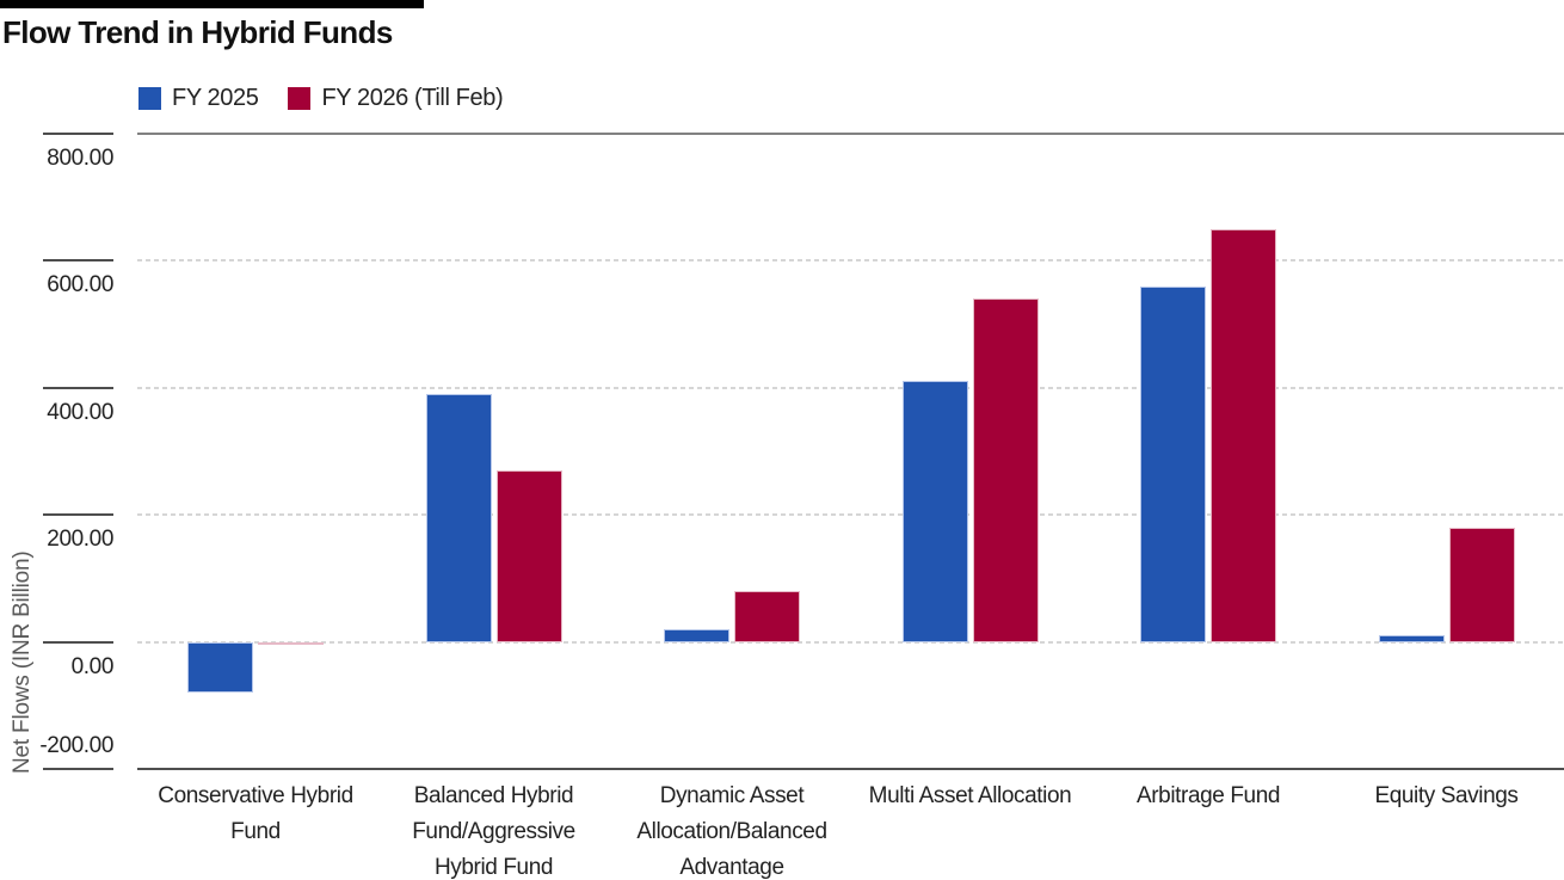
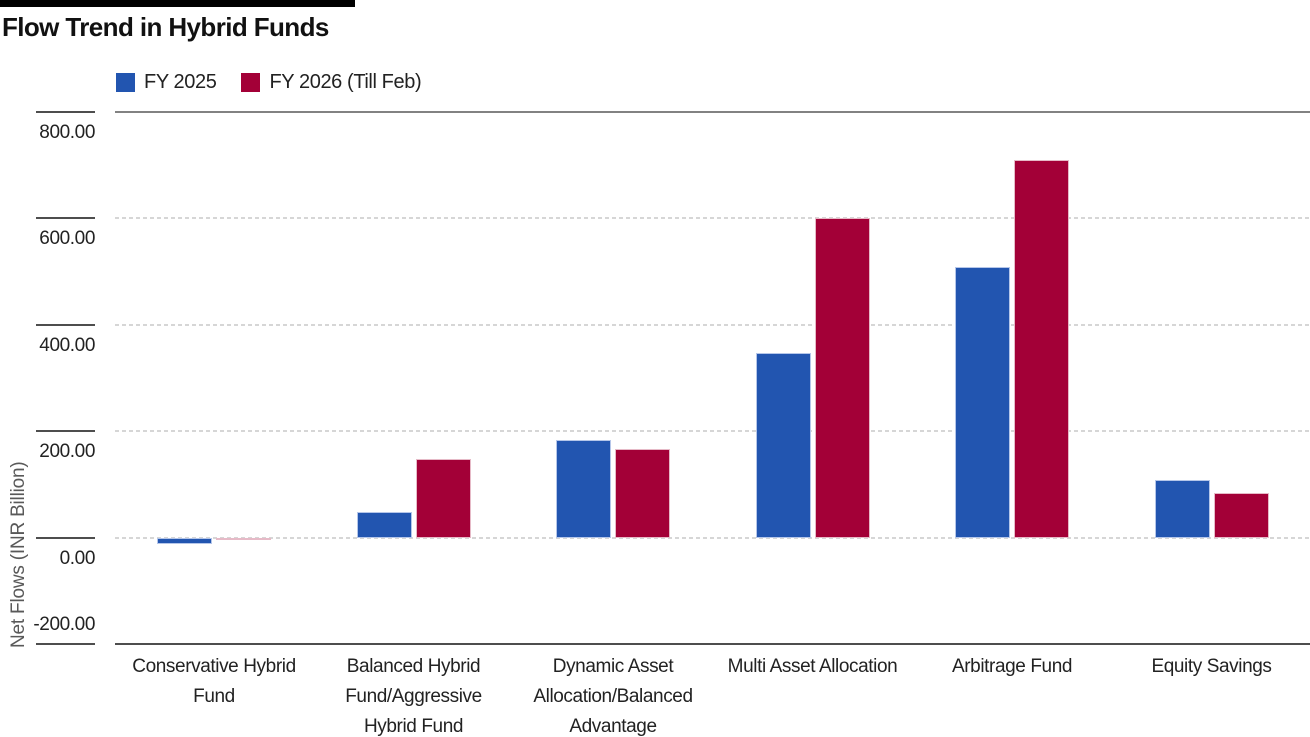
FY 2025/Conservative Hybrid Fund: -80 -> -10
FY 2025/Balanced Hybrid Fund/Aggressive Hybrid Fund: 390 -> 50
FY 2026 (Till Feb)/Balanced Hybrid Fund/Aggressive Hybrid Fund: 270 -> 150
FY 2025/Dynamic Asset Allocation/Balanced Advantage: 20 -> 180
FY 2026 (Till Feb)/Dynamic Asset Allocation/Balanced Advantage: 80 -> 170
FY 2025/Multi Asset Allocation: 410 -> 350
FY 2026 (Till Feb)/Multi Asset Allocation: 540 -> 600
FY 2025/Arbitrage Fund: 560 -> 510
FY 2026 (Till Feb)/Arbitrage Fund: 650 -> 710
FY 2025/Equity Savings: 10 -> 110
FY 2026 (Till Feb)/Equity Savings: 180 -> 80
